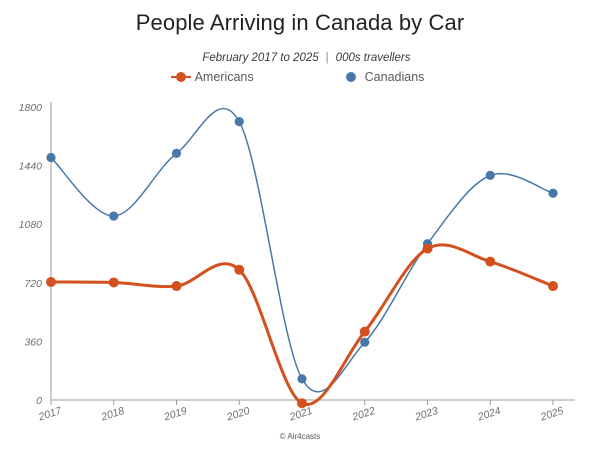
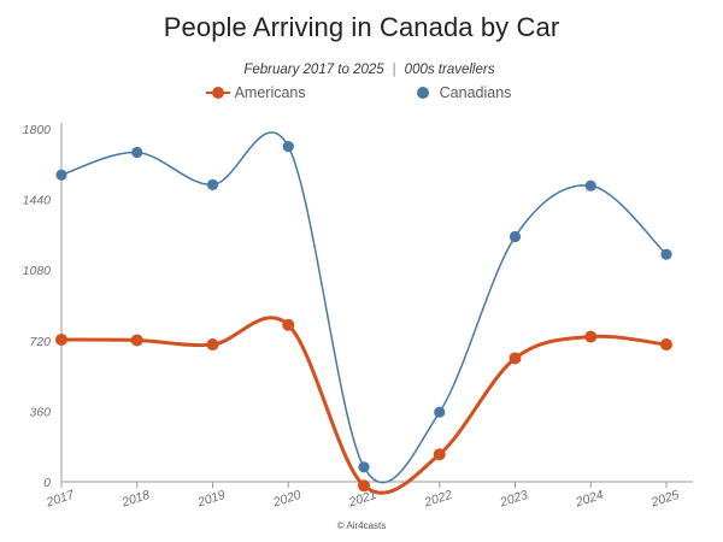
Canadians/2017: 1490 -> 1560
Canadians/2018: 1130 -> 1680
Canadians/2021: 130 -> 80
Americans/2022: 420 -> 140
Americans/2023: 930 -> 630
Canadians/2023: 960 -> 1250
Americans/2024: 850 -> 740
Canadians/2024: 1380 -> 1510
Canadians/2025: 1270 -> 1160
